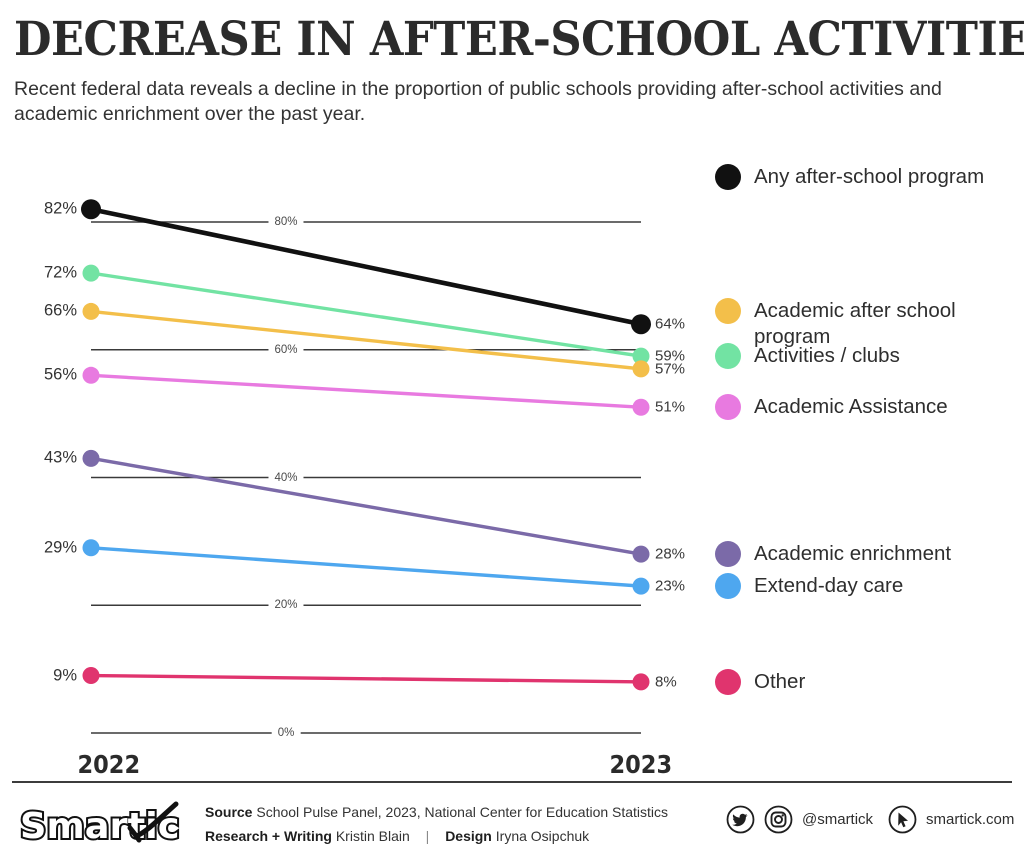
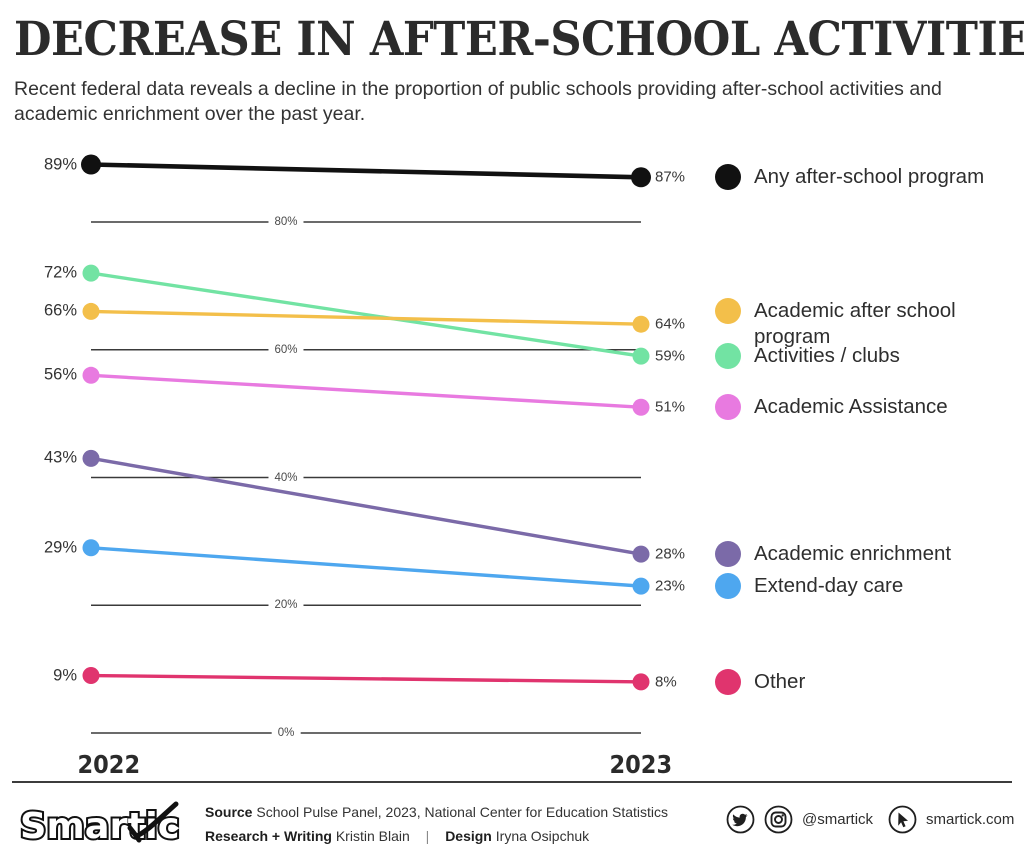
Any after-school program/2022: 82% -> 89%
Any after-school program/2023: 64% -> 87%
Academic after school program/2023: 57% -> 64%
